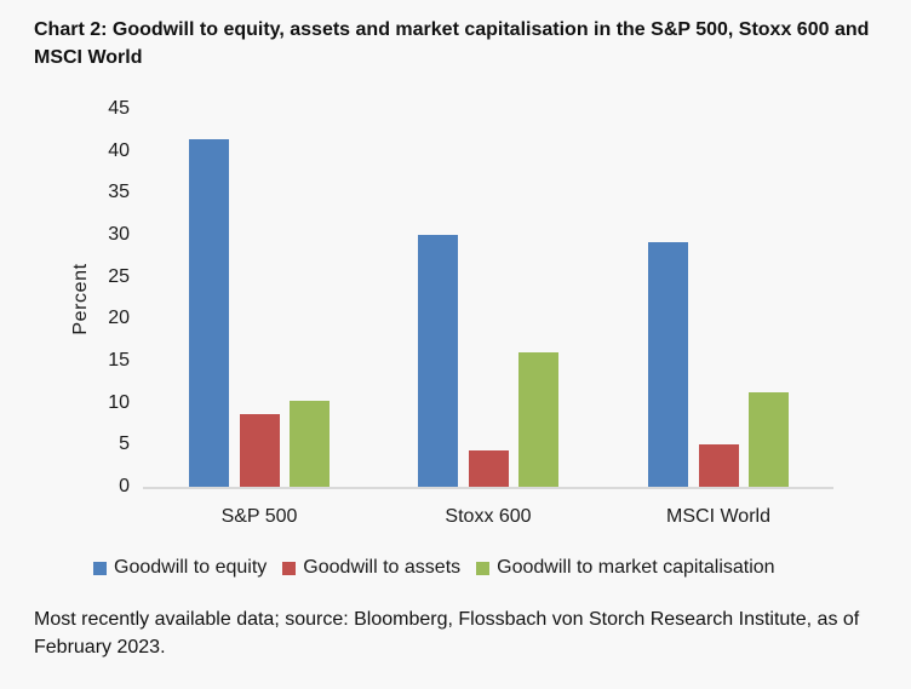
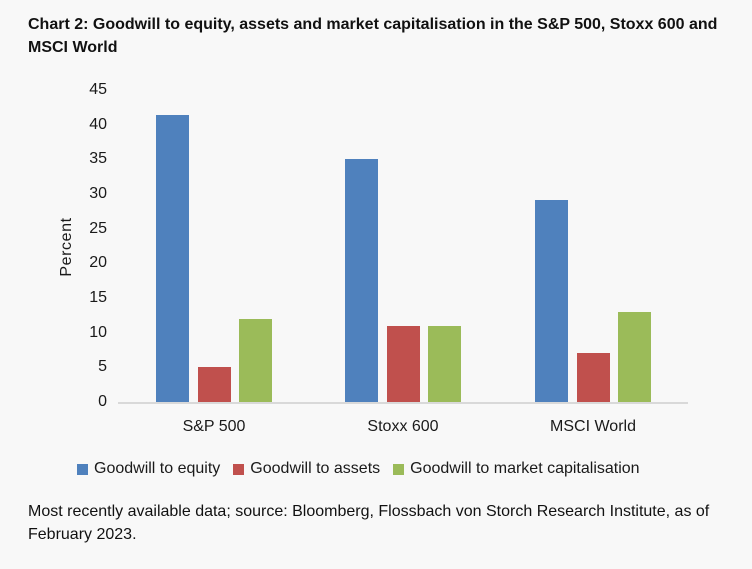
Goodwill to assets/S&P 500: 9 -> 5
Goodwill to market capitalisation/S&P 500: 10 -> 12
Goodwill to equity/Stoxx 600: 30 -> 35
Goodwill to assets/Stoxx 600: 4 -> 11
Goodwill to market capitalisation/Stoxx 600: 16 -> 11
Goodwill to assets/MSCI World: 5 -> 7
Goodwill to market capitalisation/MSCI World: 11 -> 13
